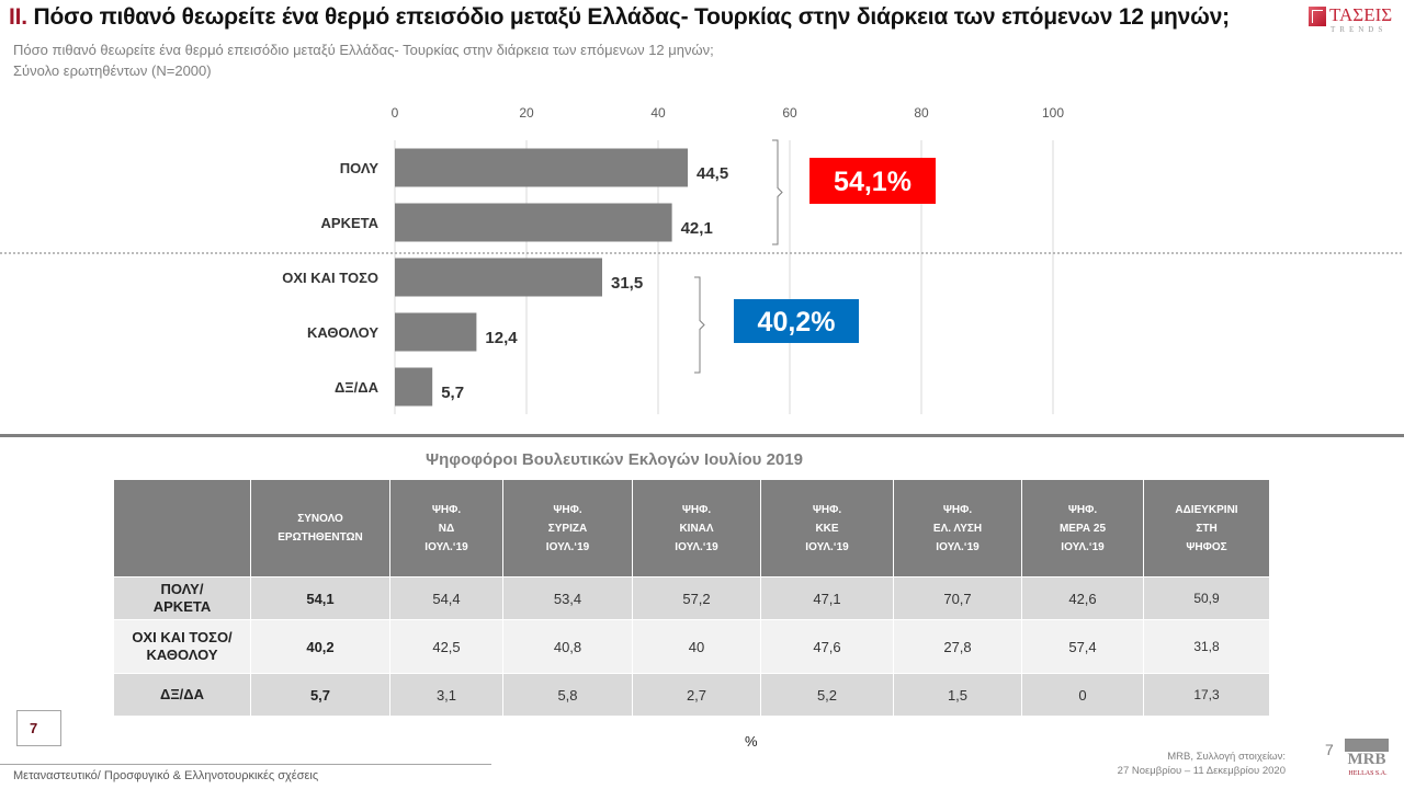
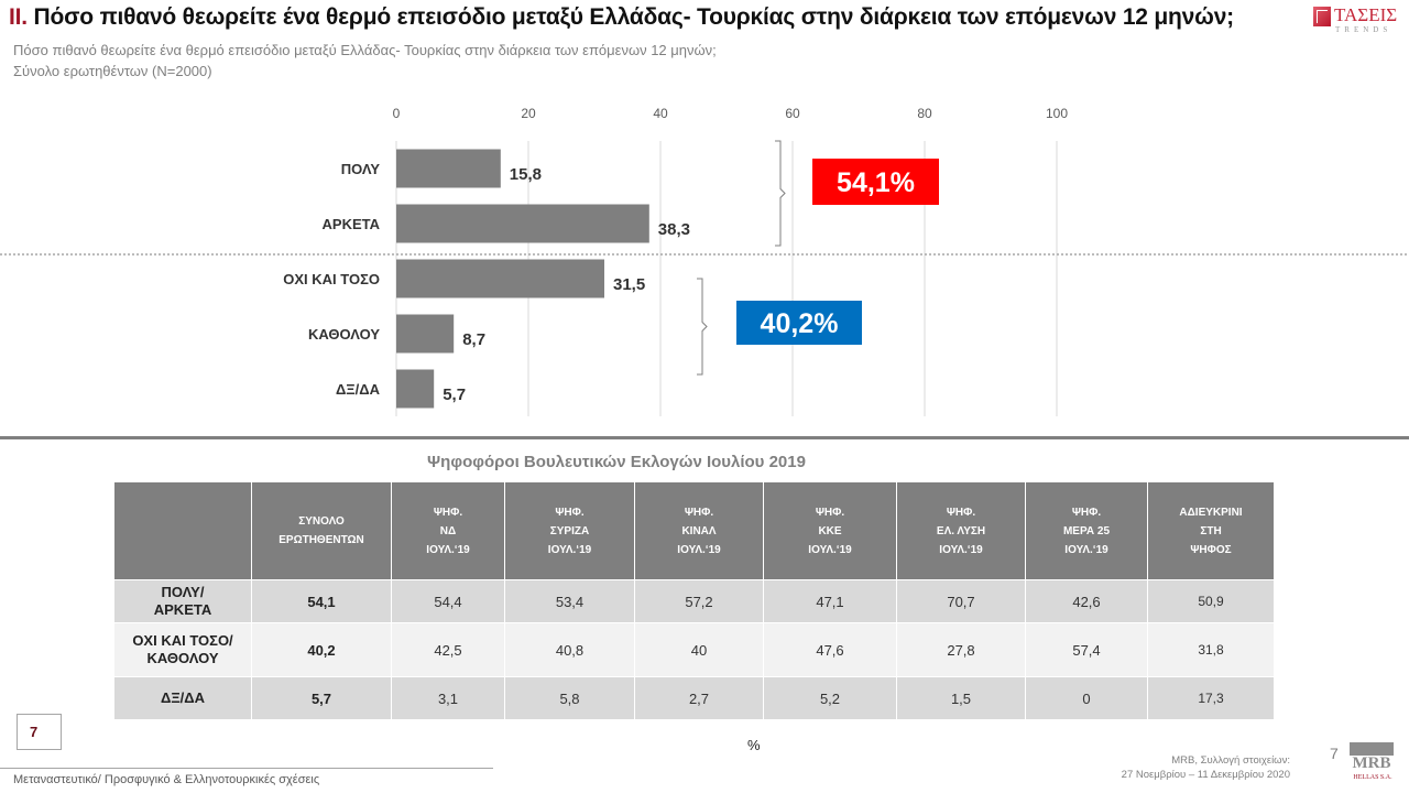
ΠΟΛΥ: 44,5 -> 15,8
ΑΡΚΕΤΑ: 42,1 -> 38,3
ΚΑΘΟΛΟΥ: 12,4 -> 8,7
